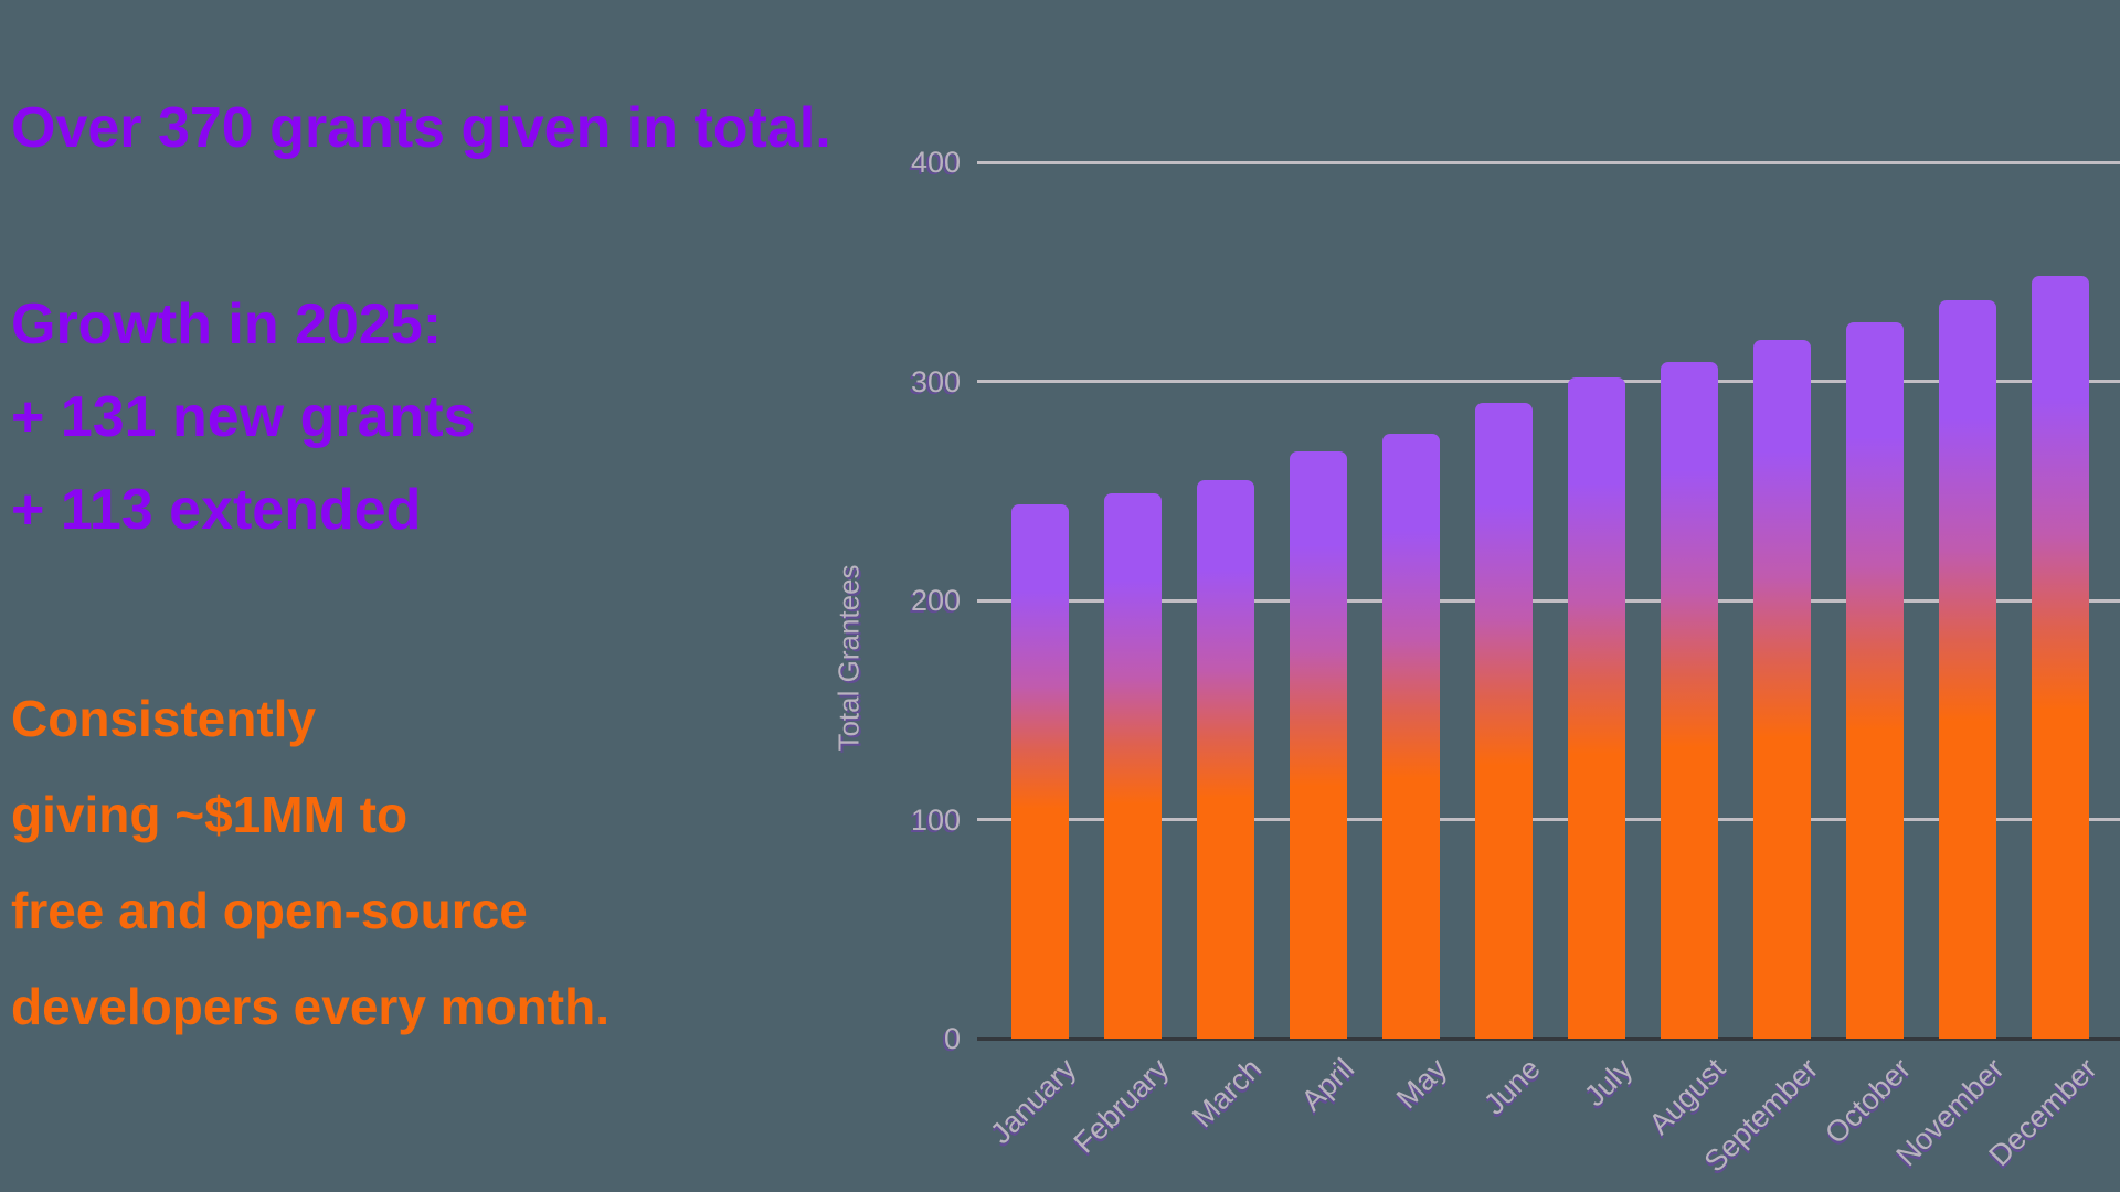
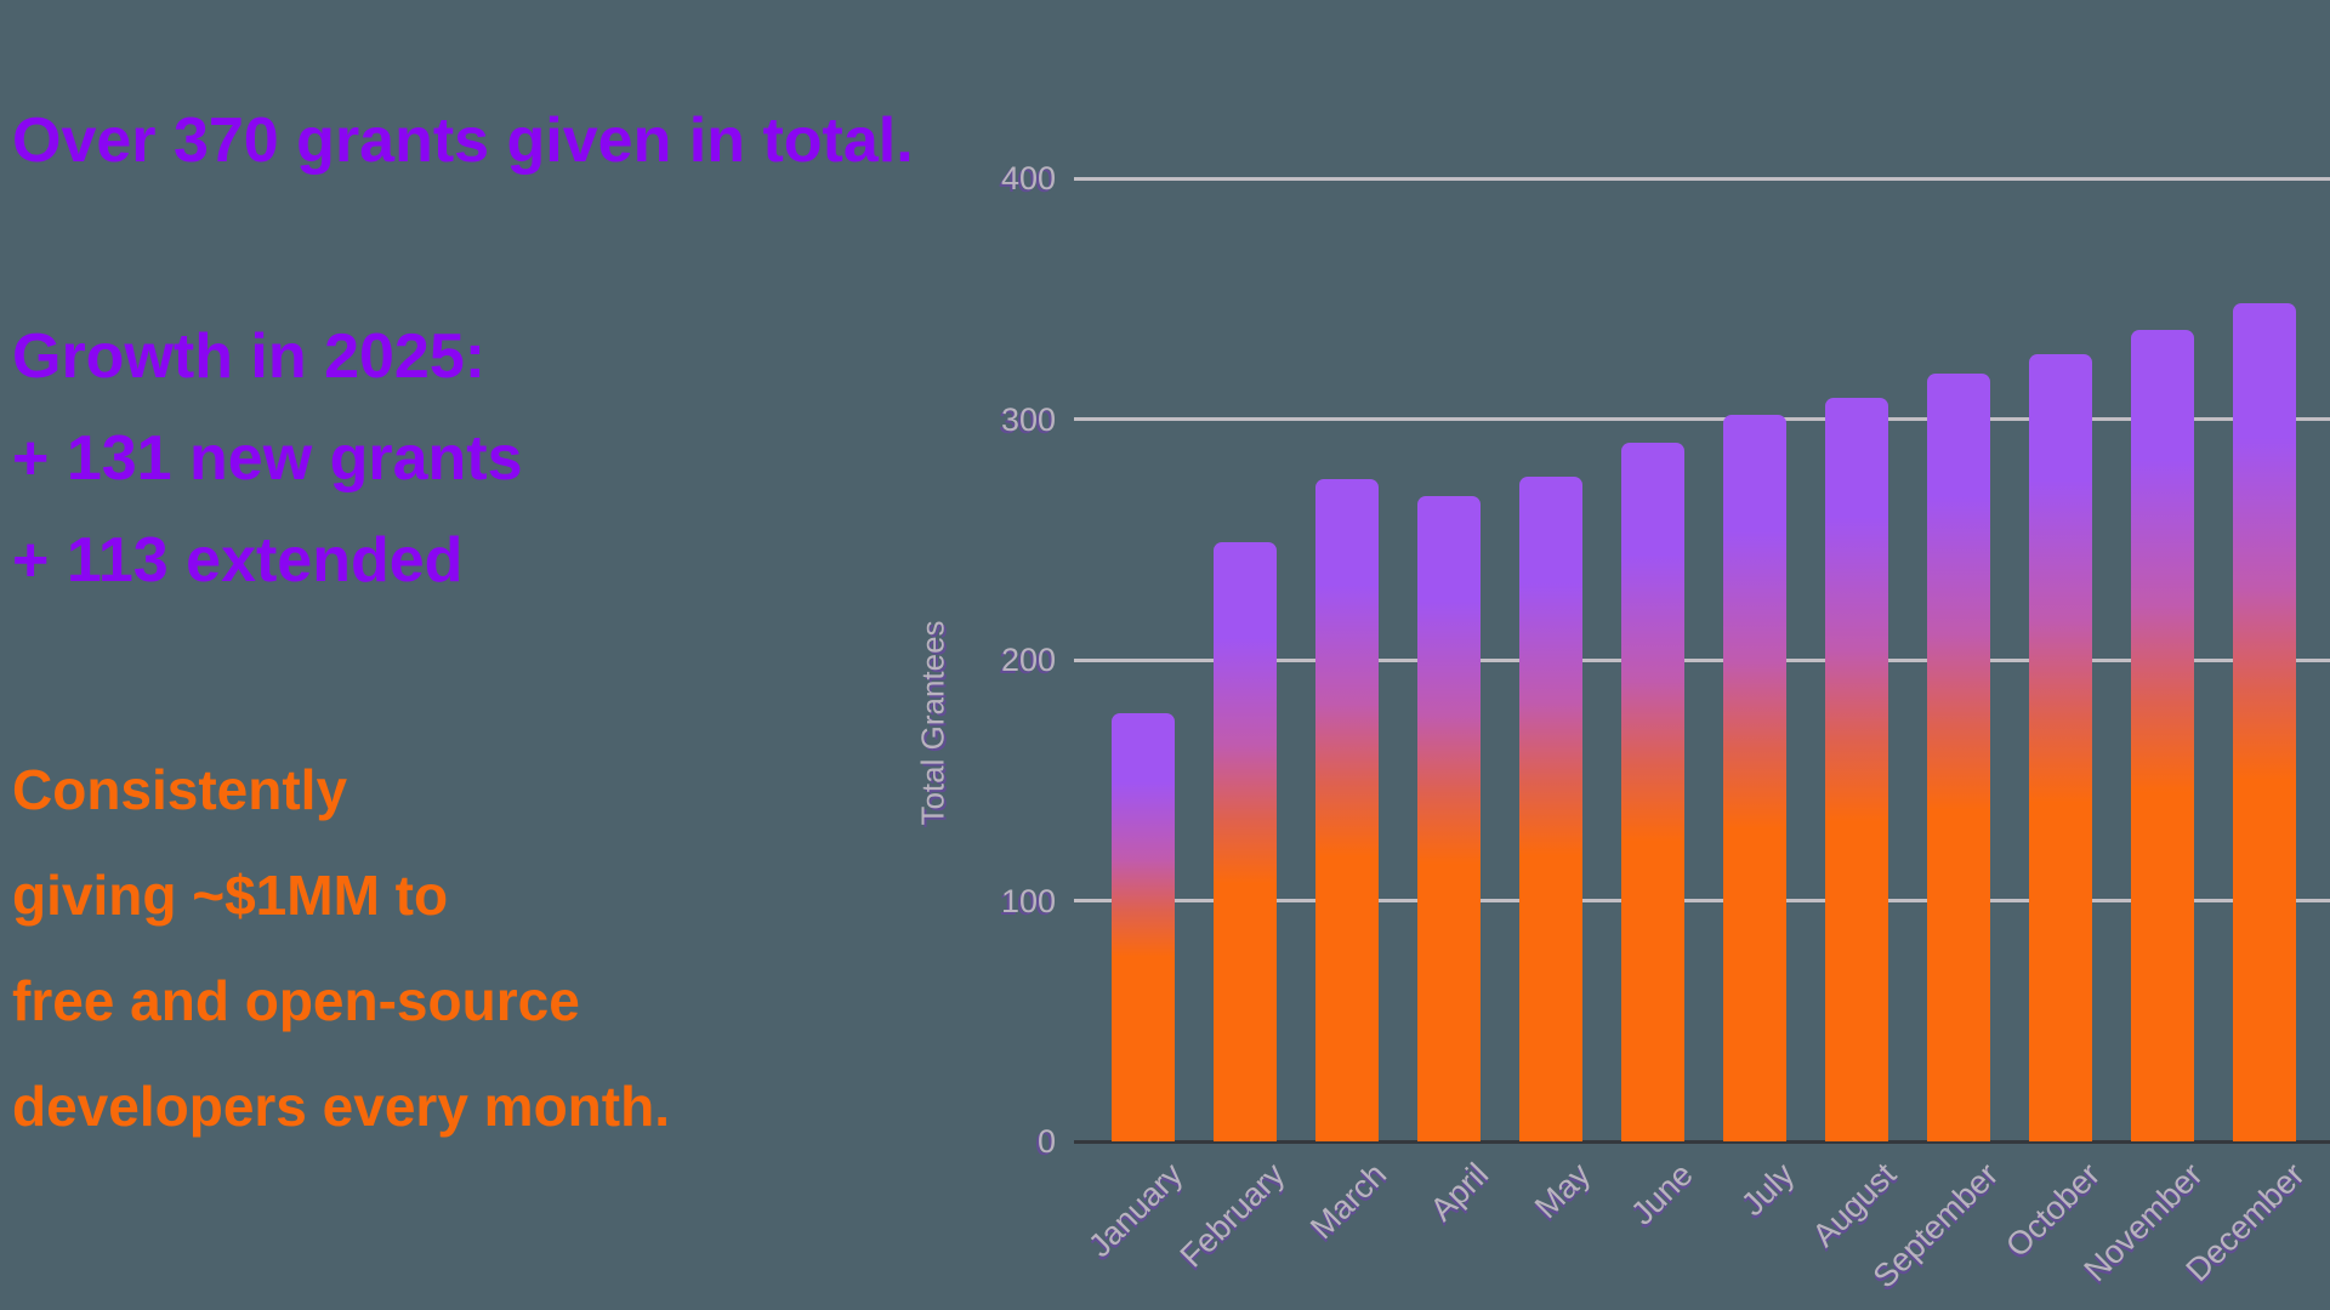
January: 244 -> 178
March: 255 -> 275
